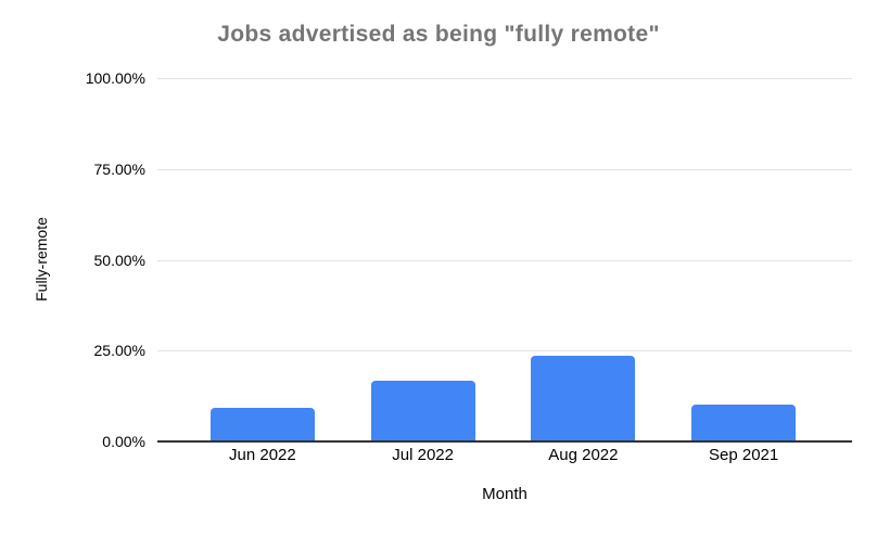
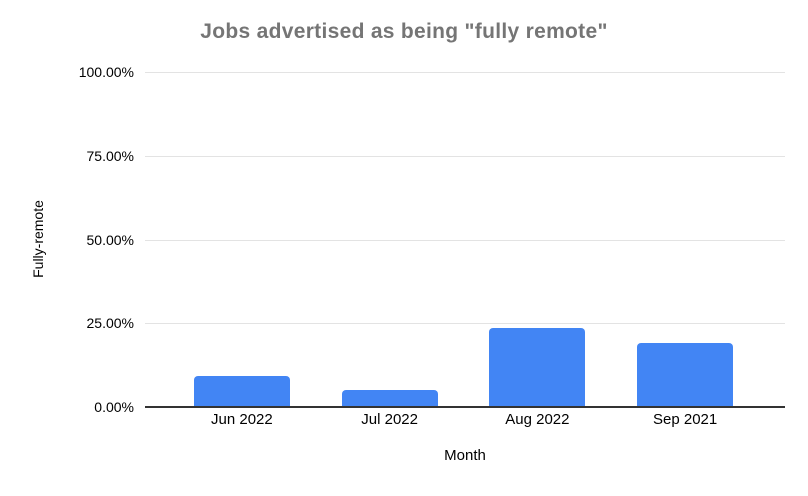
Jul 2022: 17% -> 5%
Sep 2021: 10% -> 19%
